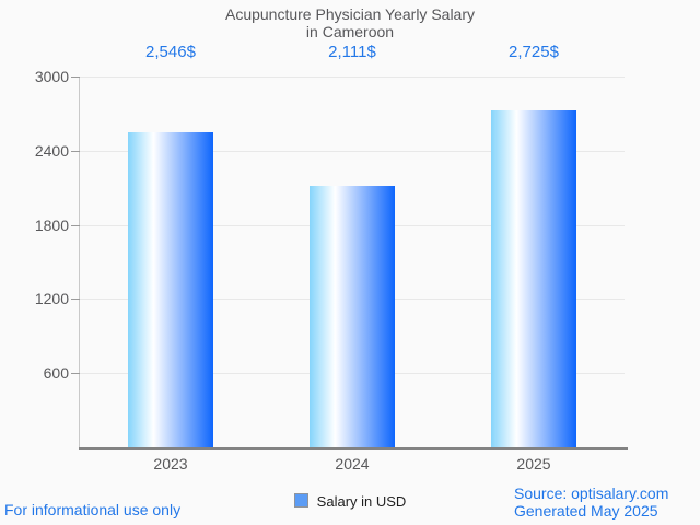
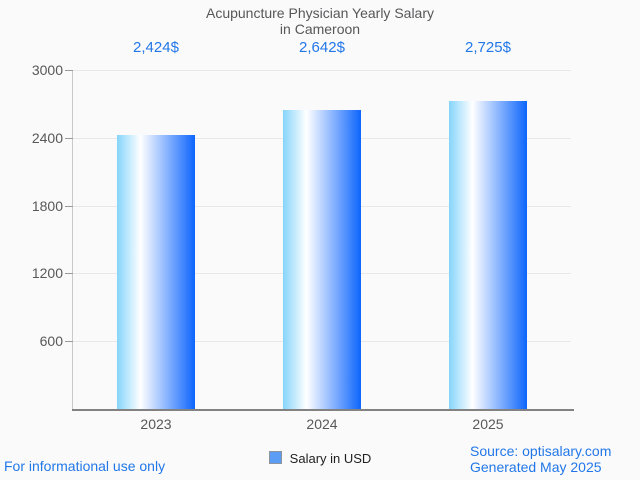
2023: 2,546 -> 2,424
2024: 2,111 -> 2,642
